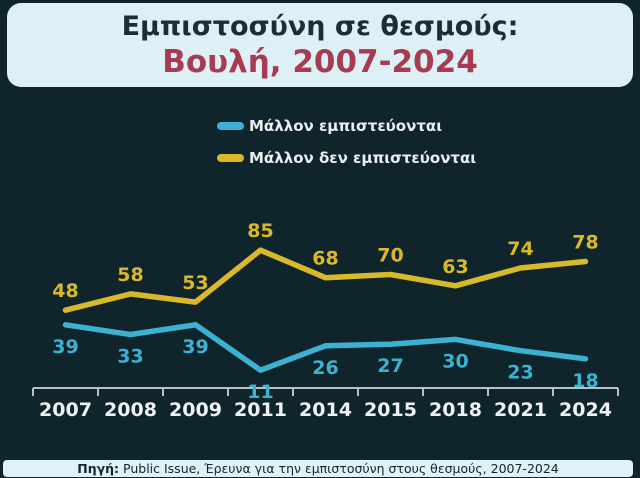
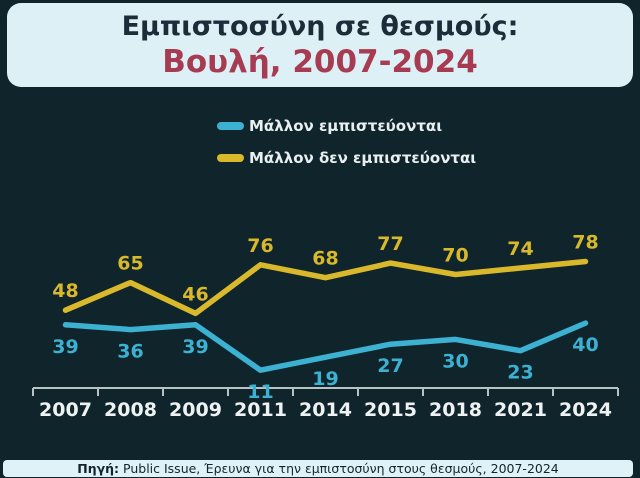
Μάλλον εμπιστεύονται/2008: 33 -> 36
Μάλλον δεν εμπιστεύονται/2008: 58 -> 65
Μάλλον δεν εμπιστεύονται/2009: 53 -> 46
Μάλλον δεν εμπιστεύονται/2011: 85 -> 76
Μάλλον εμπιστεύονται/2014: 26 -> 19
Μάλλον δεν εμπιστεύονται/2015: 70 -> 77
Μάλλον δεν εμπιστεύονται/2018: 63 -> 70
Μάλλον εμπιστεύονται/2024: 18 -> 40
